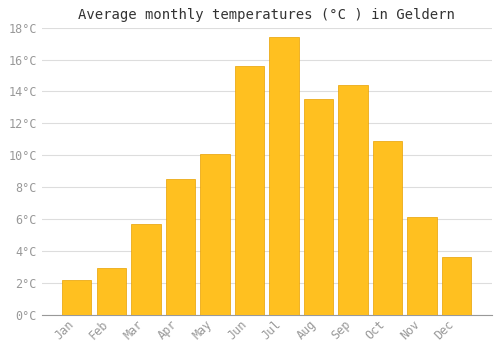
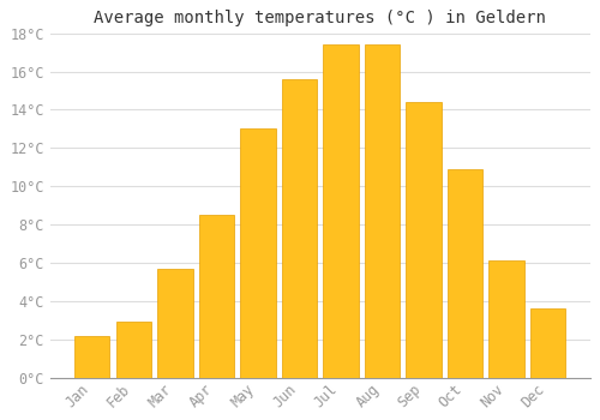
May: 10.1°C -> 13.0°C
Aug: 13.5°C -> 17.4°C
